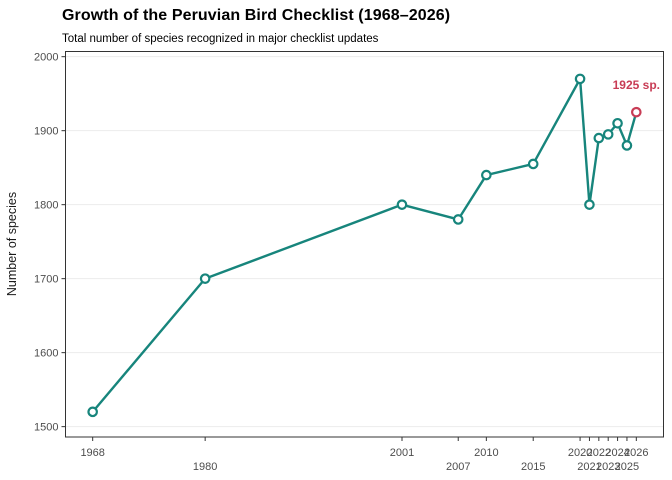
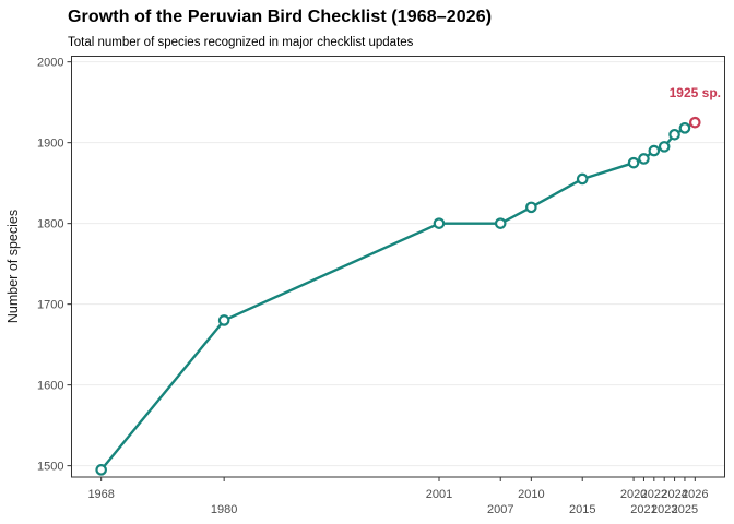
1968: 1520 -> 1500
1980: 1700 -> 1680
2007: 1780 -> 1800
2010: 1840 -> 1820
2020: 1970 -> 1880
2021: 1800 -> 1880
2025: 1880 -> 1920
